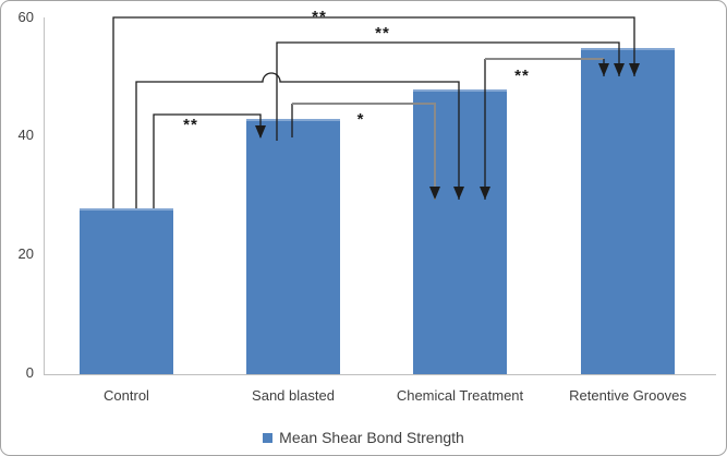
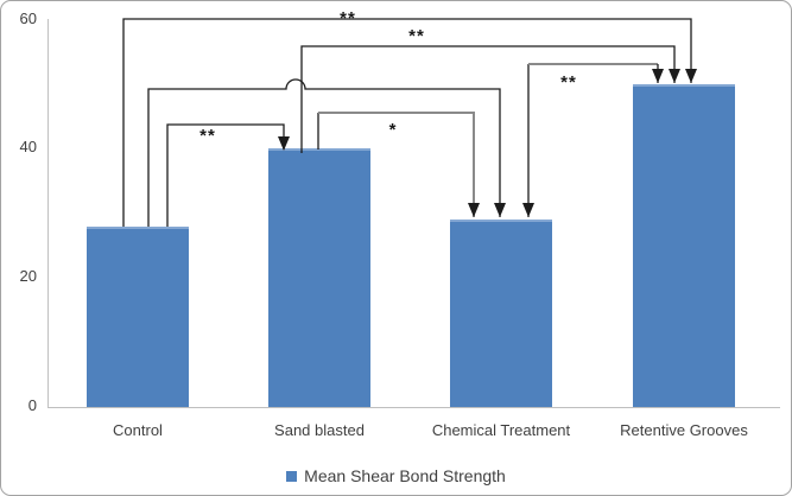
Sand blasted: 43 -> 40
Chemical Treatment: 48 -> 29
Retentive Grooves: 55 -> 50
